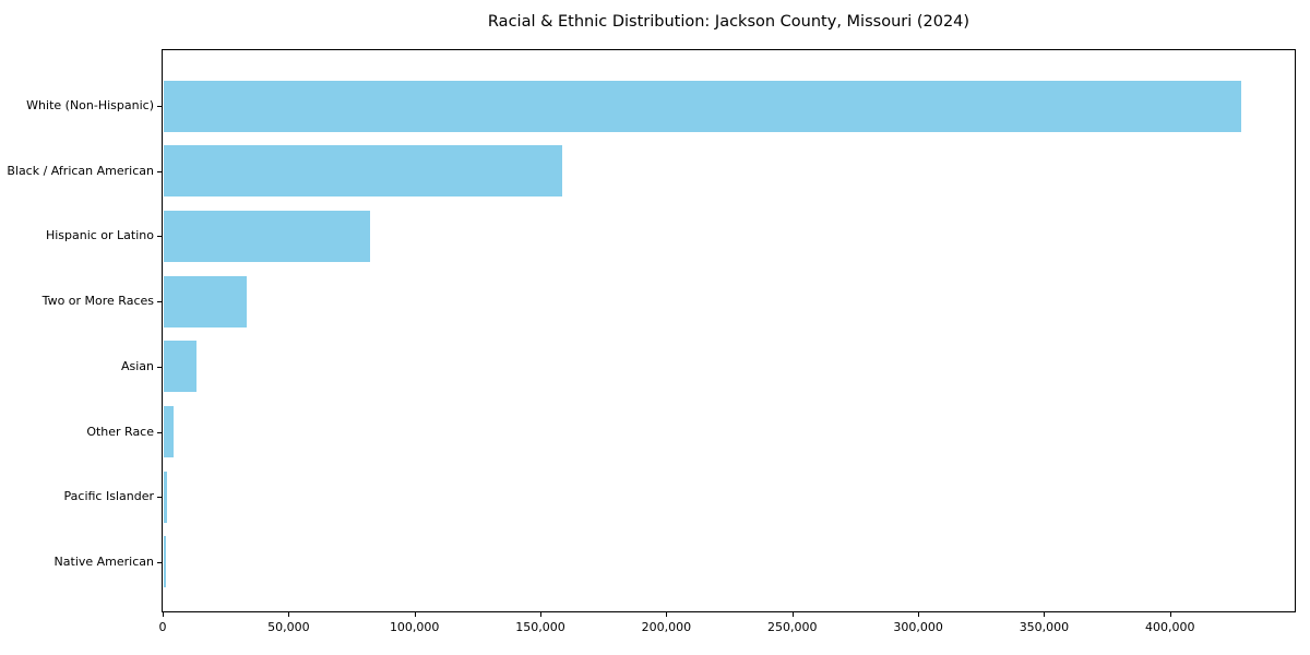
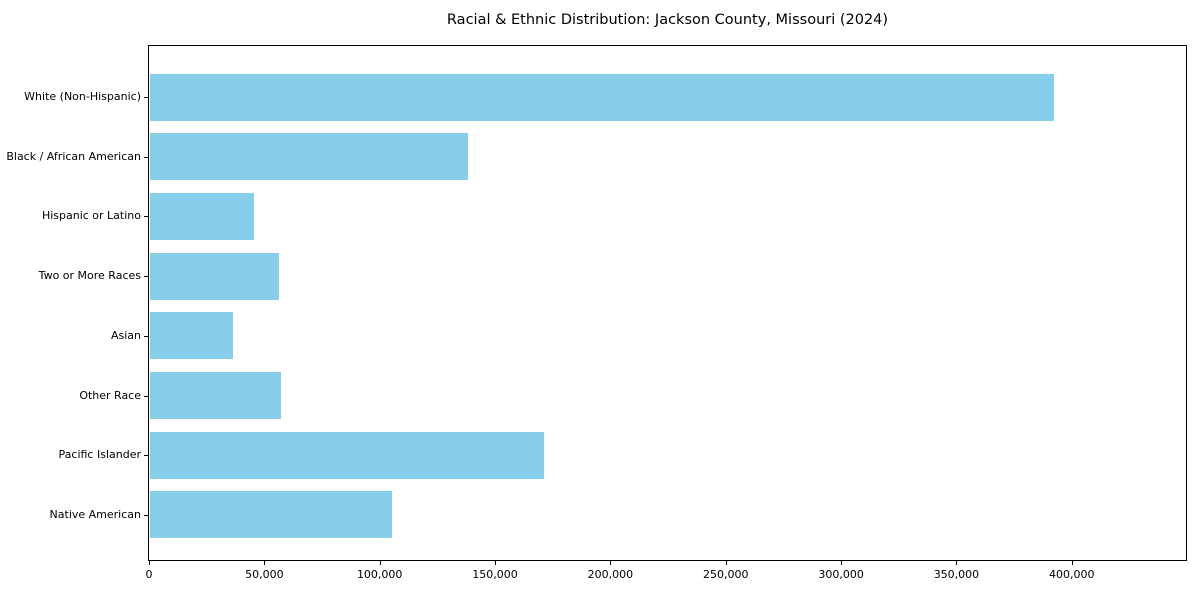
White (Non-Hispanic): 428000 -> 392000
Black / African American: 158000 -> 138000
Hispanic or Latino: 82000 -> 45000
Two or More Races: 33000 -> 56000
Asian: 13000 -> 36000
Other Race: 4000 -> 57000
Pacific Islander: 1000 -> 171000
Native American: 1000 -> 105000
